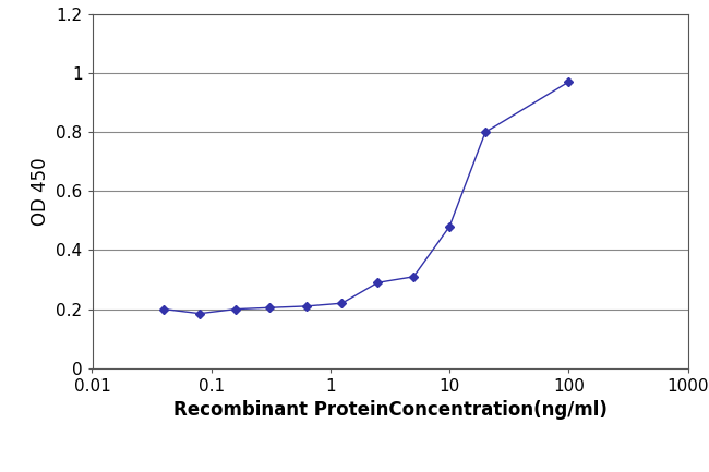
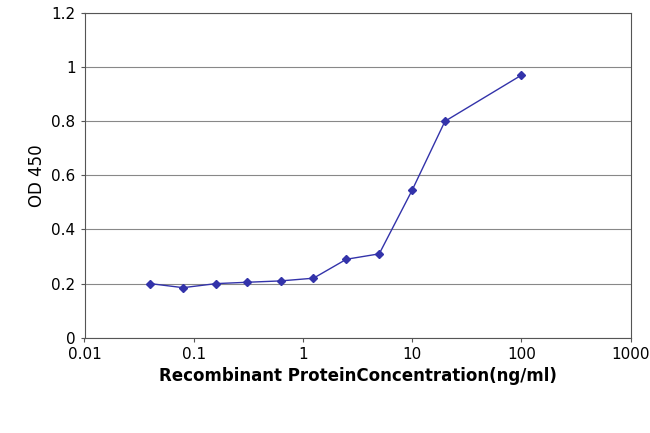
10: 0.480 -> 0.545
